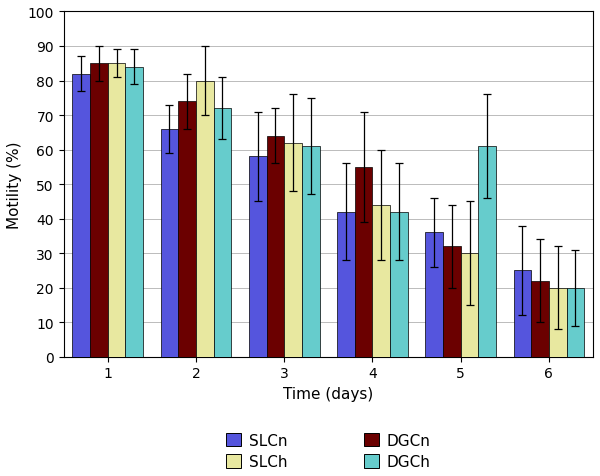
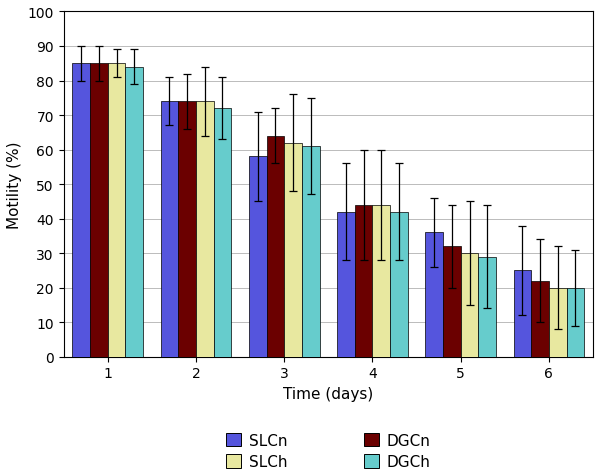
SLCn/1: 82 -> 85
SLCn/2: 66 -> 74
SLCh/2: 80 -> 74
DGCn/4: 55 -> 44
DGCh/5: 61 -> 29
